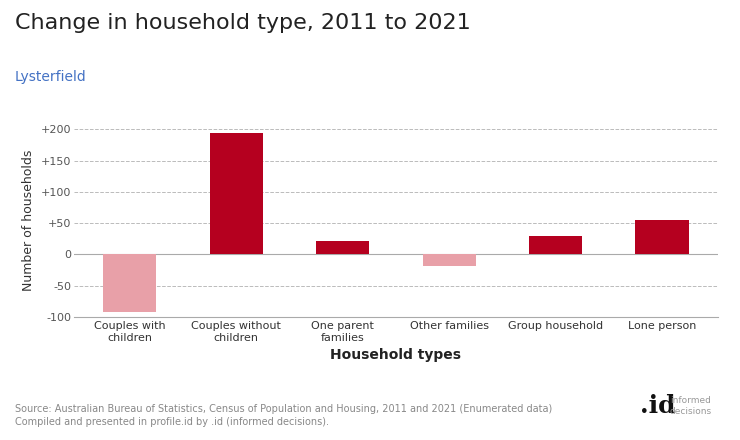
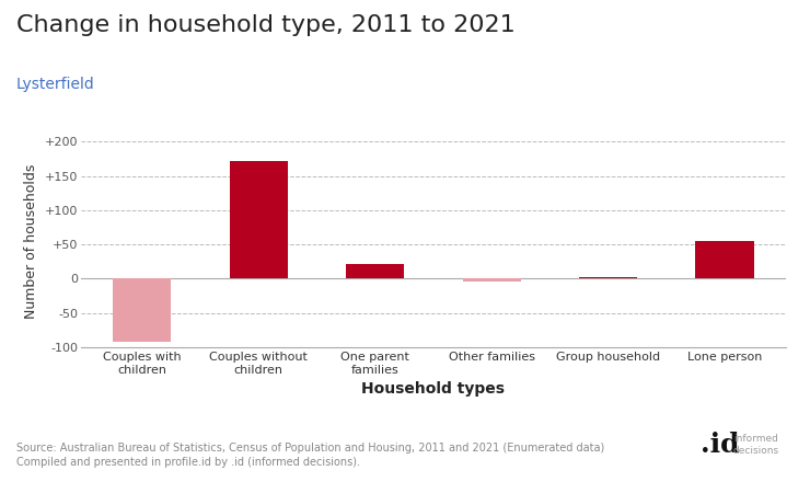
Couples without children: 194 -> 172
Other families: -18 -> -5
Group household: 30 -> 2
